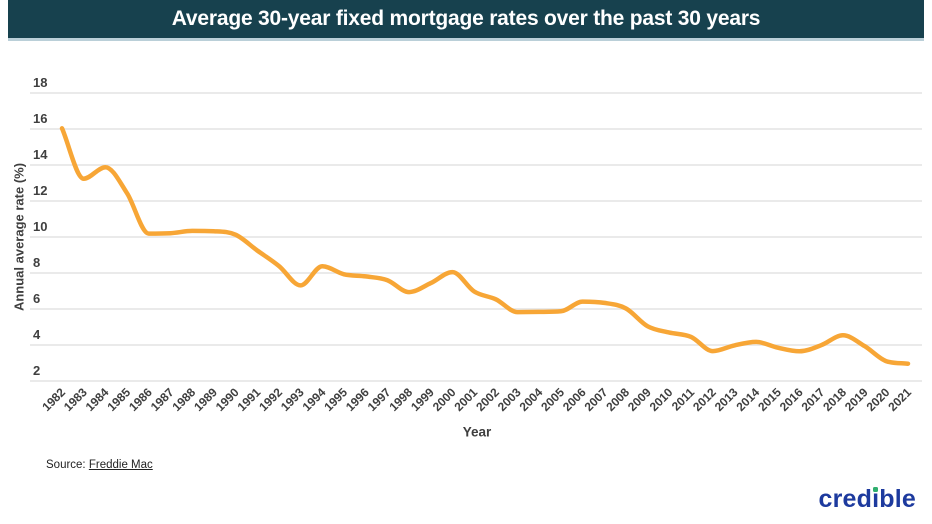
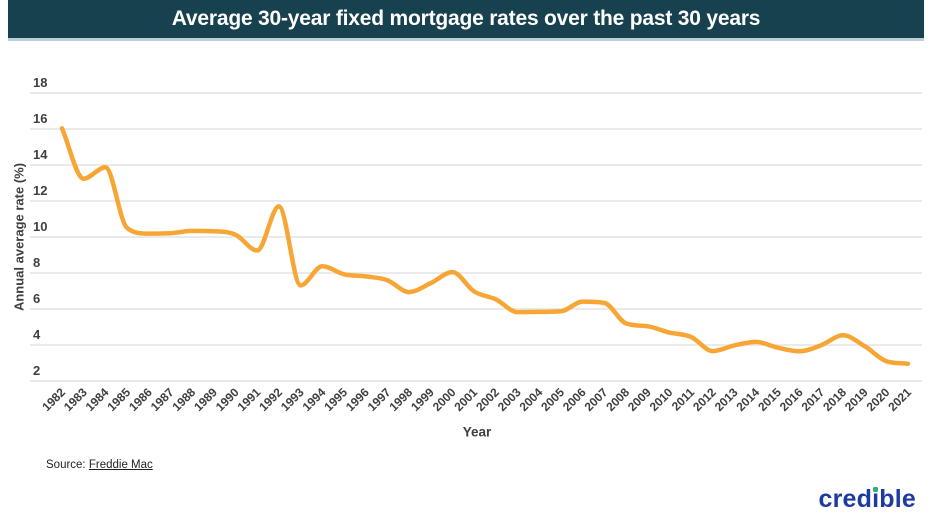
1985: 12.4 -> 10.5
1992: 8.4 -> 11.7
2008: 6.0 -> 5.2
